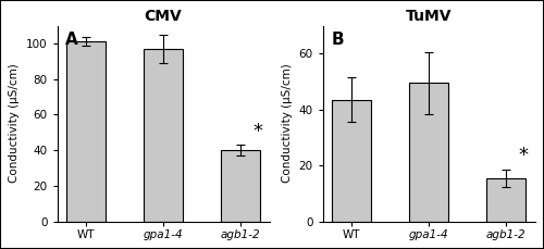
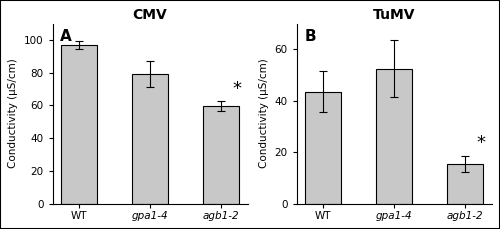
CMV/WT: 101 -> 97
CMV/gpa1-4: 97 -> 79
CMV/agb1-2: 40 -> 60
TuMV/gpa1-4: 49.5 -> 52.5
